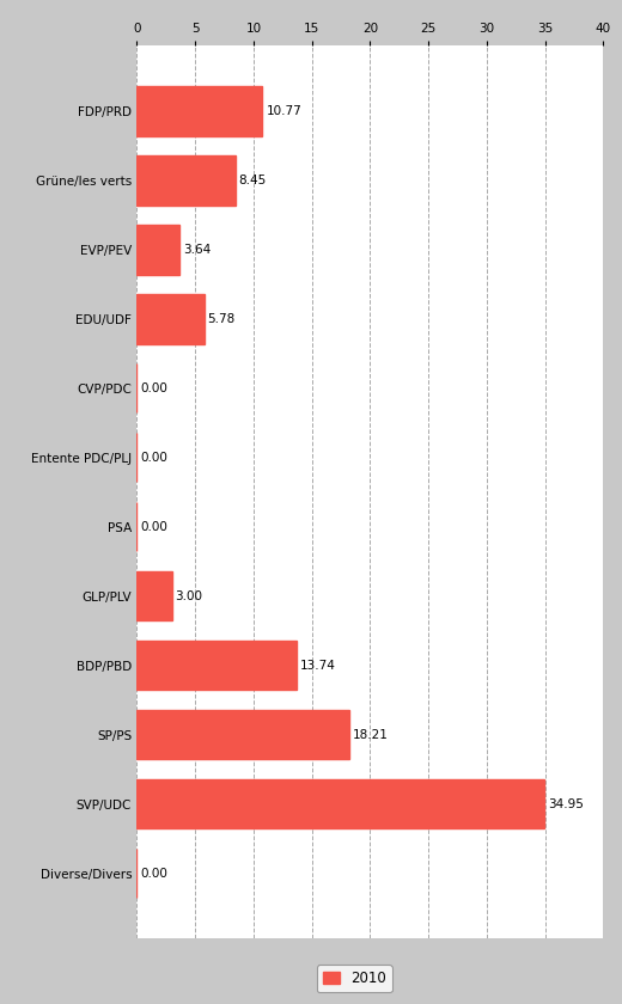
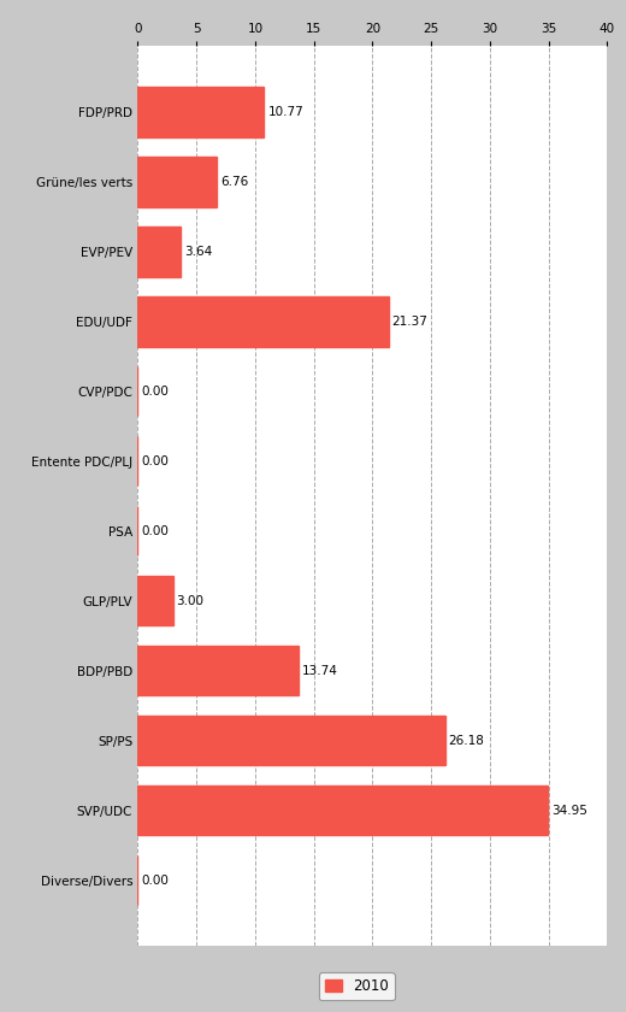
Grüne/les verts: 8.45 -> 6.76
EDU/UDF: 5.78 -> 21.37
SP/PS: 18.21 -> 26.18
